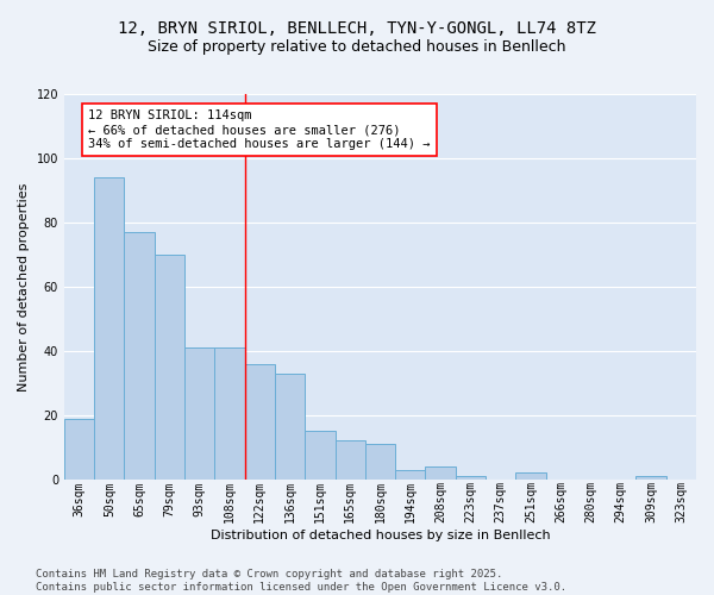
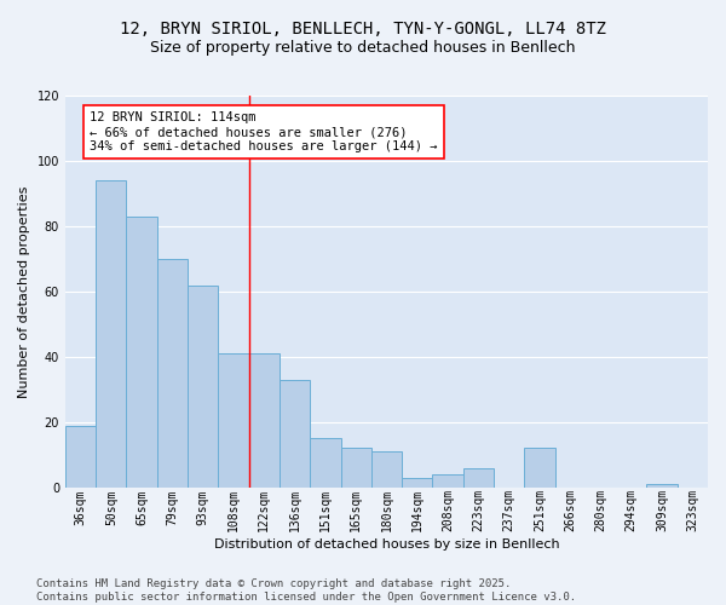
65sqm: 77 -> 83
93sqm: 41 -> 62
122sqm: 36 -> 41
223sqm: 1 -> 6
251sqm: 2 -> 12
